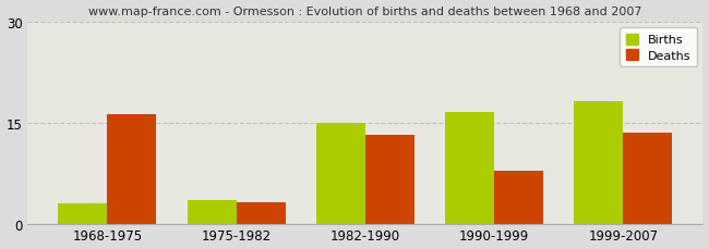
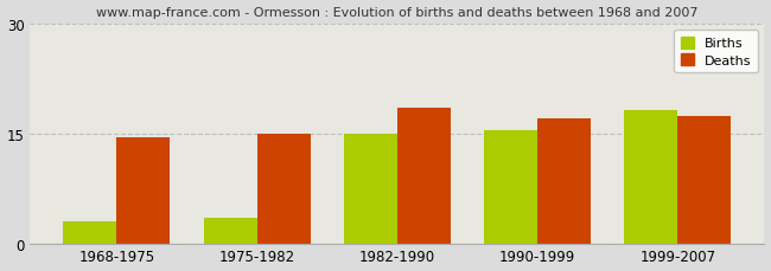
Deaths/1968-1975: 16.2 -> 14.5
Deaths/1975-1982: 3.2 -> 15.0
Deaths/1982-1990: 13.2 -> 18.5
Births/1990-1999: 16.6 -> 15.4
Deaths/1990-1999: 7.8 -> 17.0
Deaths/1999-2007: 13.4 -> 17.3
